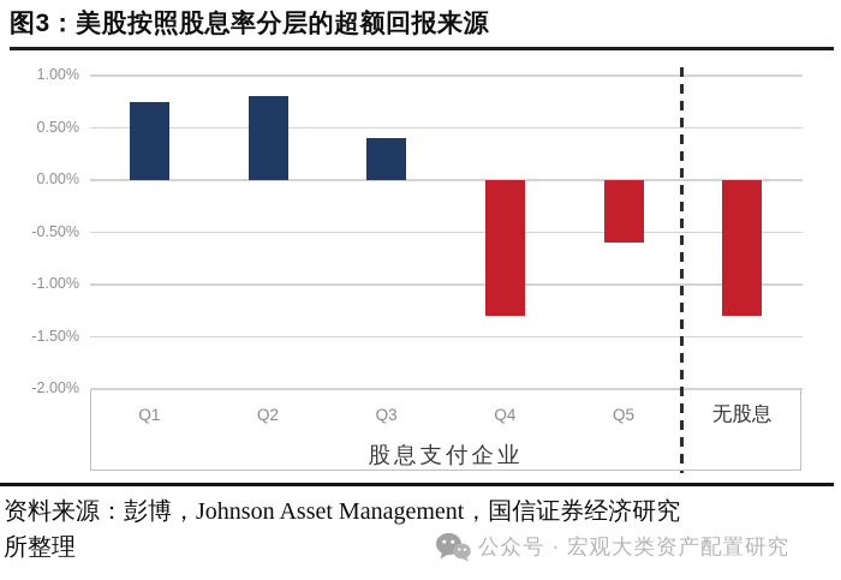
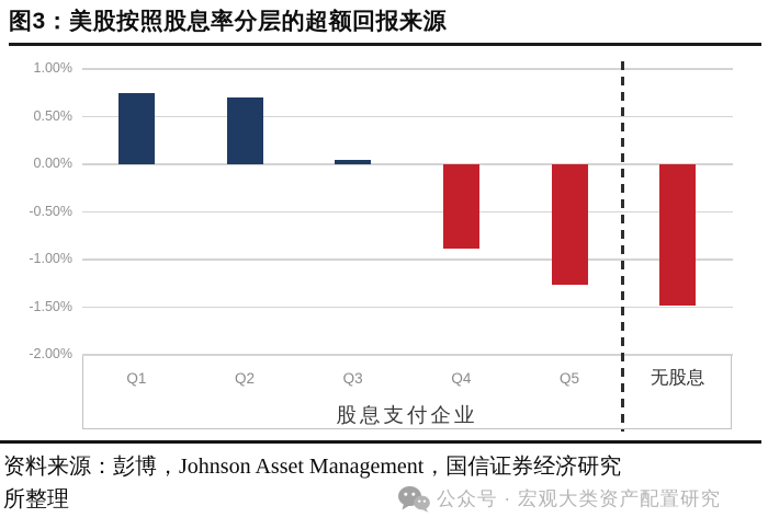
Q2: 0.8% -> 0.7%
Q3: 0.4% -> 0.1%
Q4: -1.3% -> -0.9%
Q5: -0.6% -> -1.3%
无股息: -1.3% -> -1.5%
